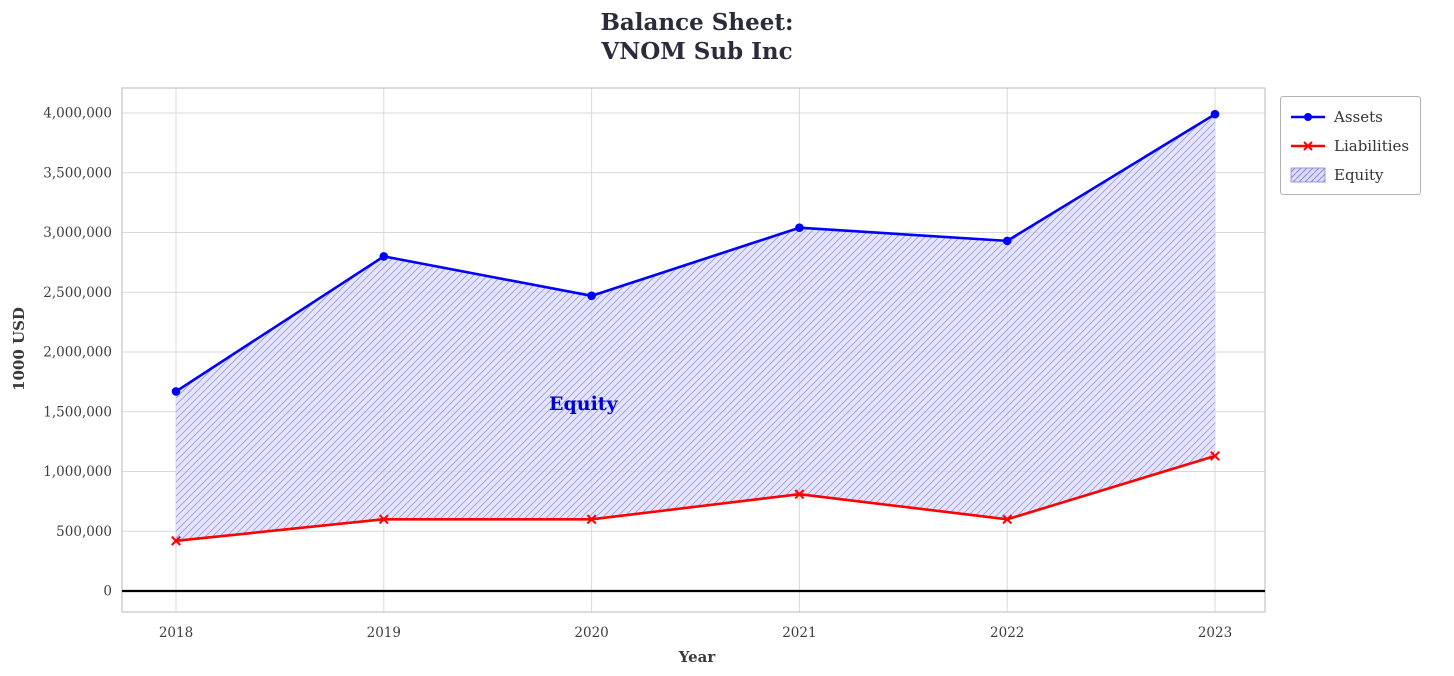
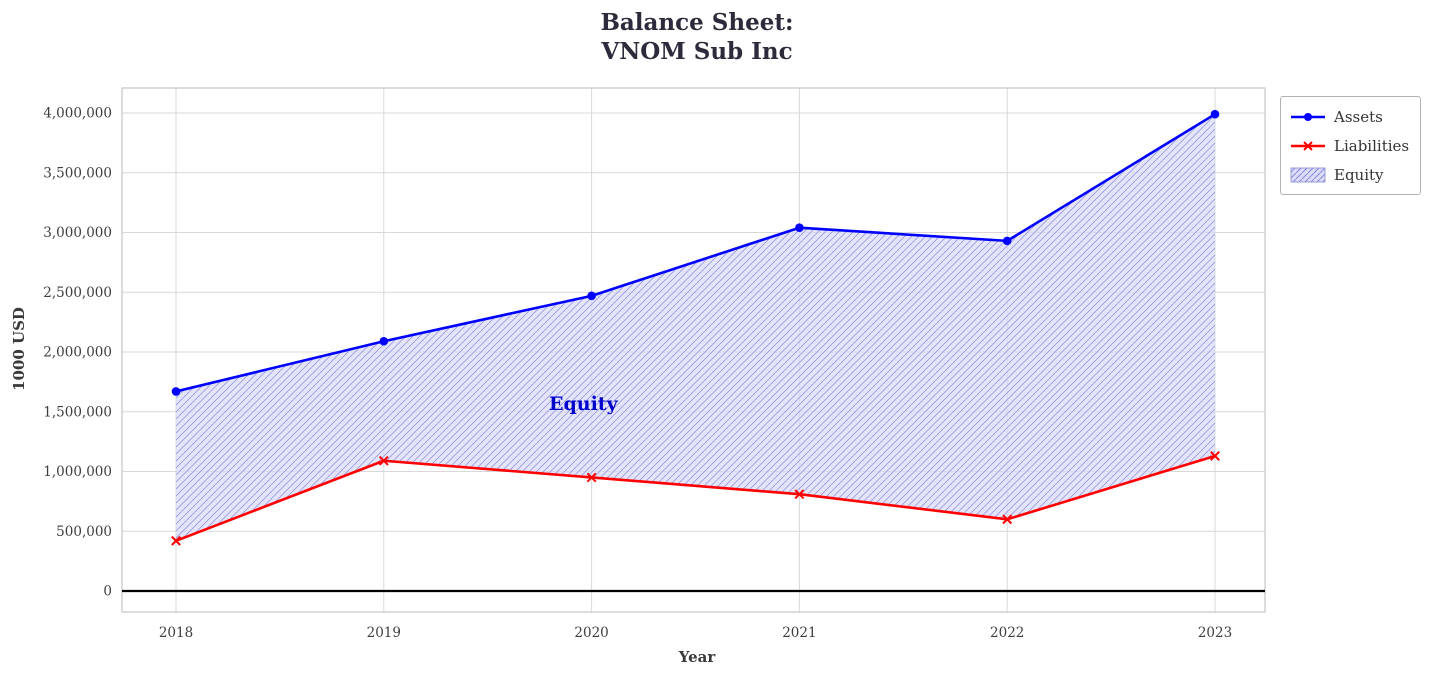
Assets/2019: 2800000 -> 2090000
Liabilities/2019: 600000 -> 1090000
Liabilities/2020: 600000 -> 950000
